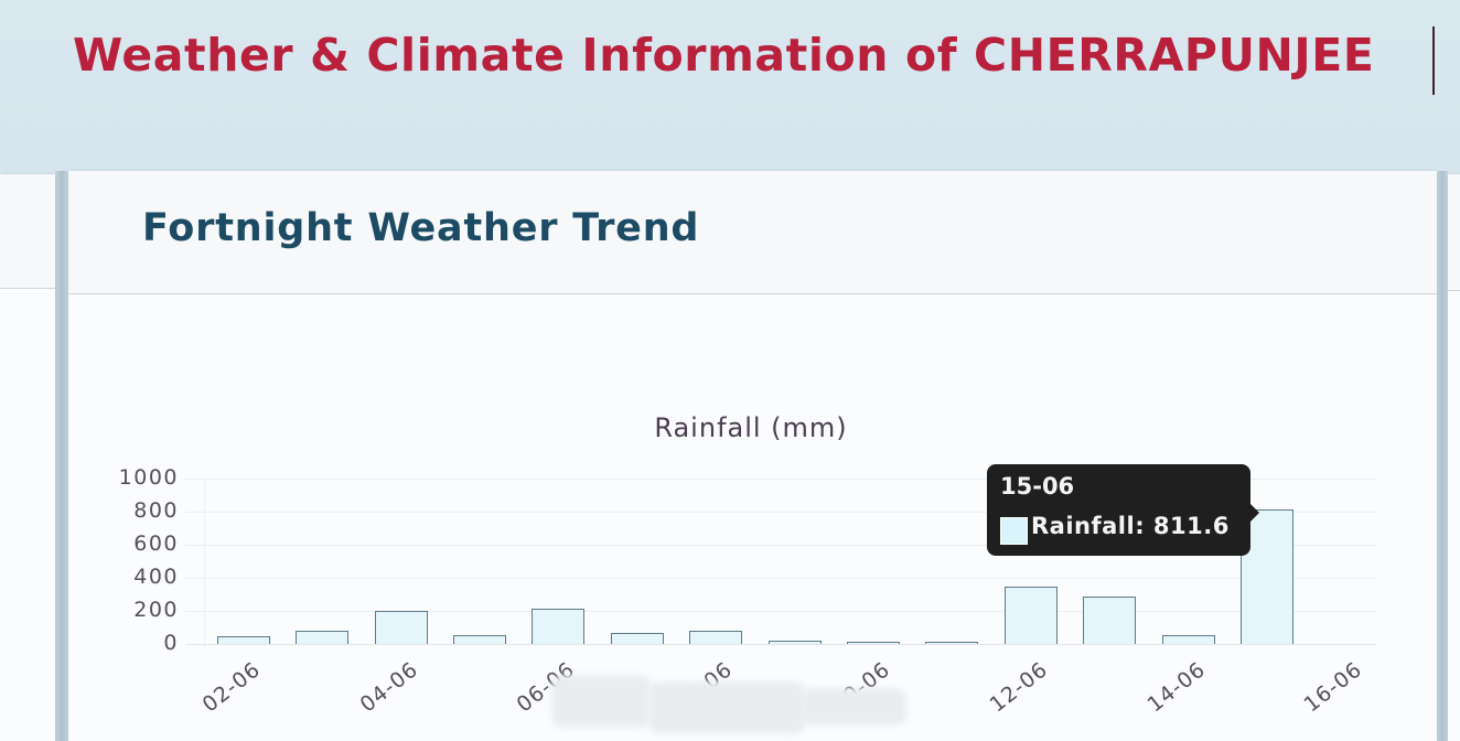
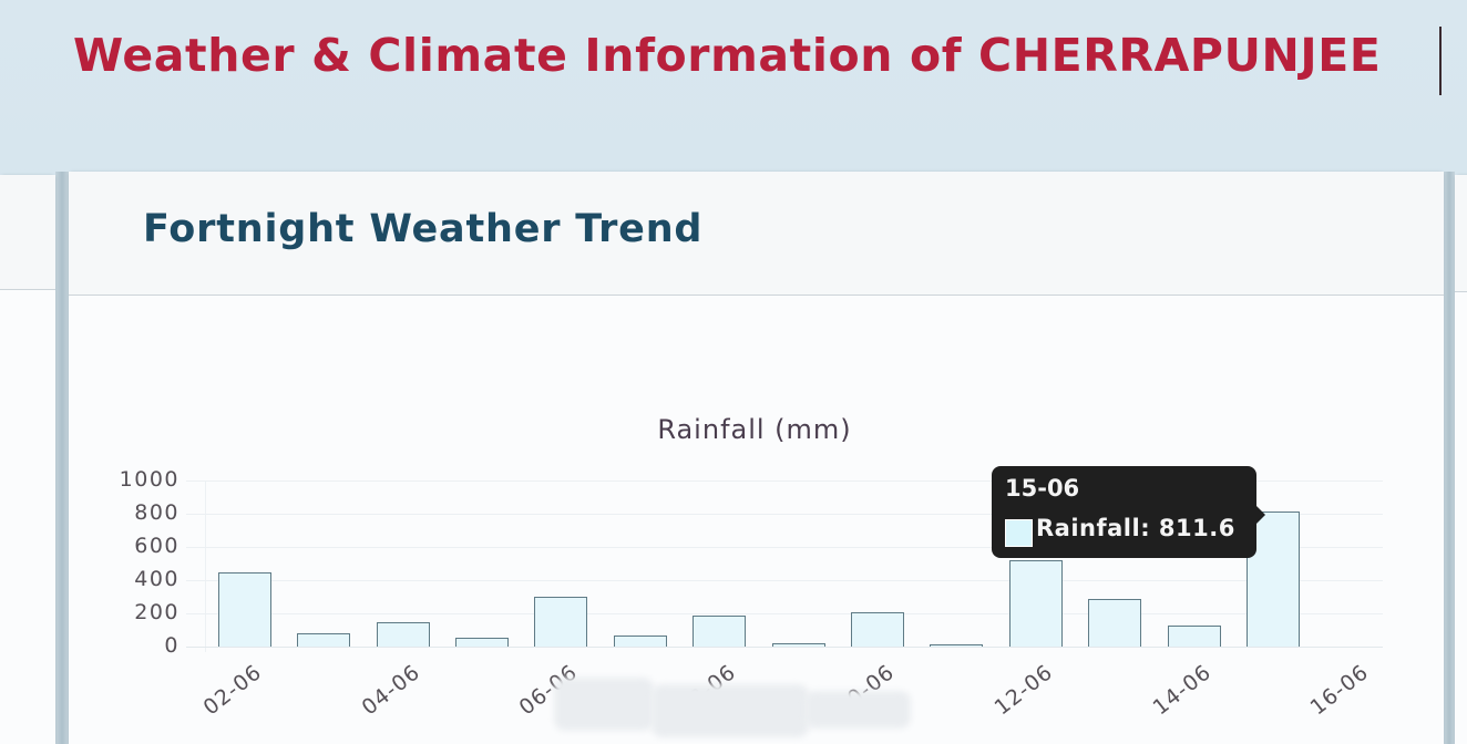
02-06: 50 -> 450
04-06: 200 -> 150
06-06: 210 -> 300
08-06: 80 -> 190
10-06: 10 -> 210
12-06: 350 -> 520
14-06: 50 -> 130
